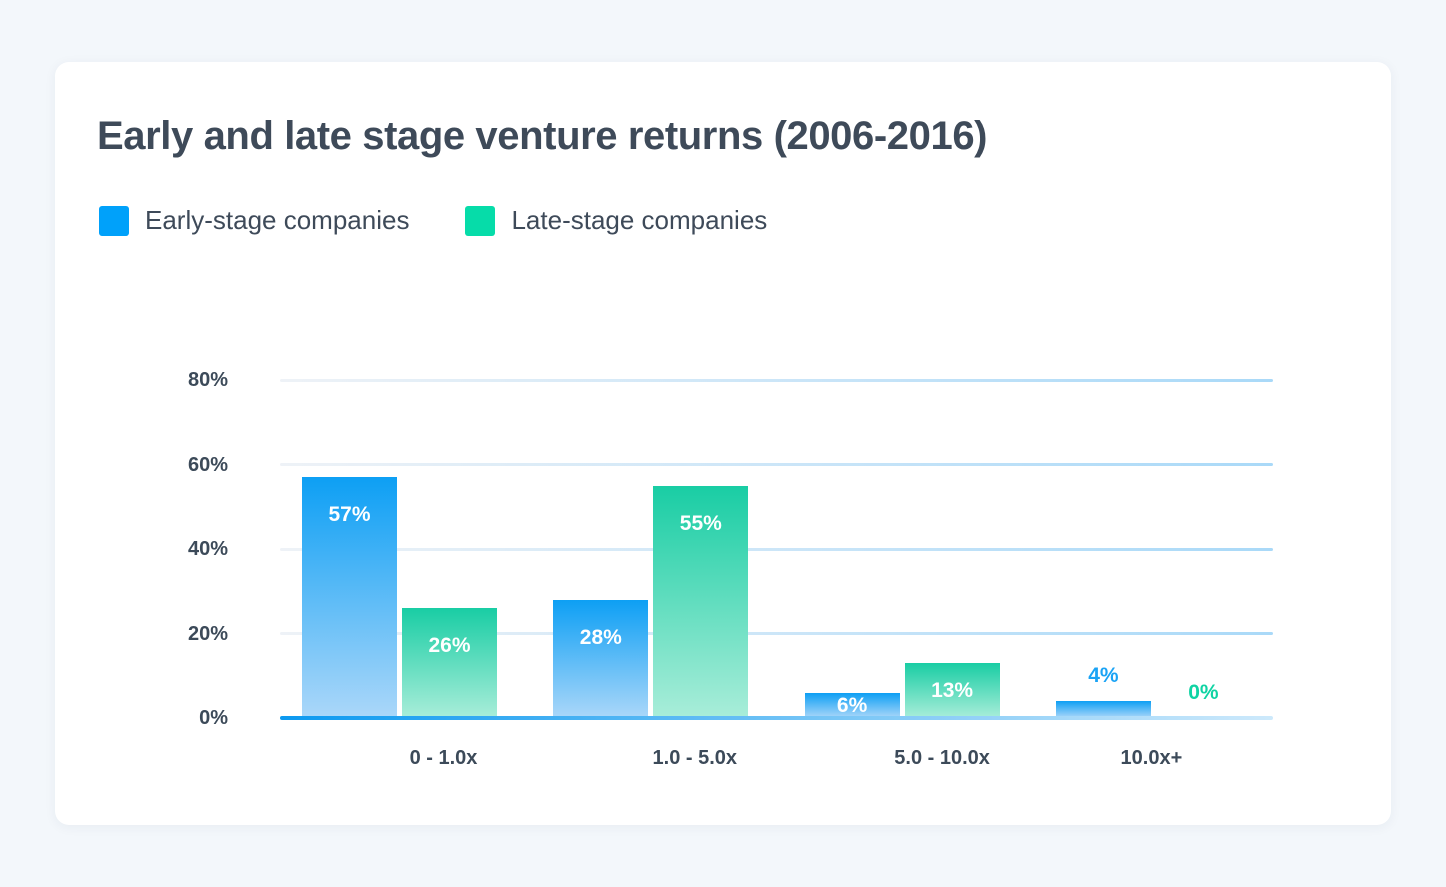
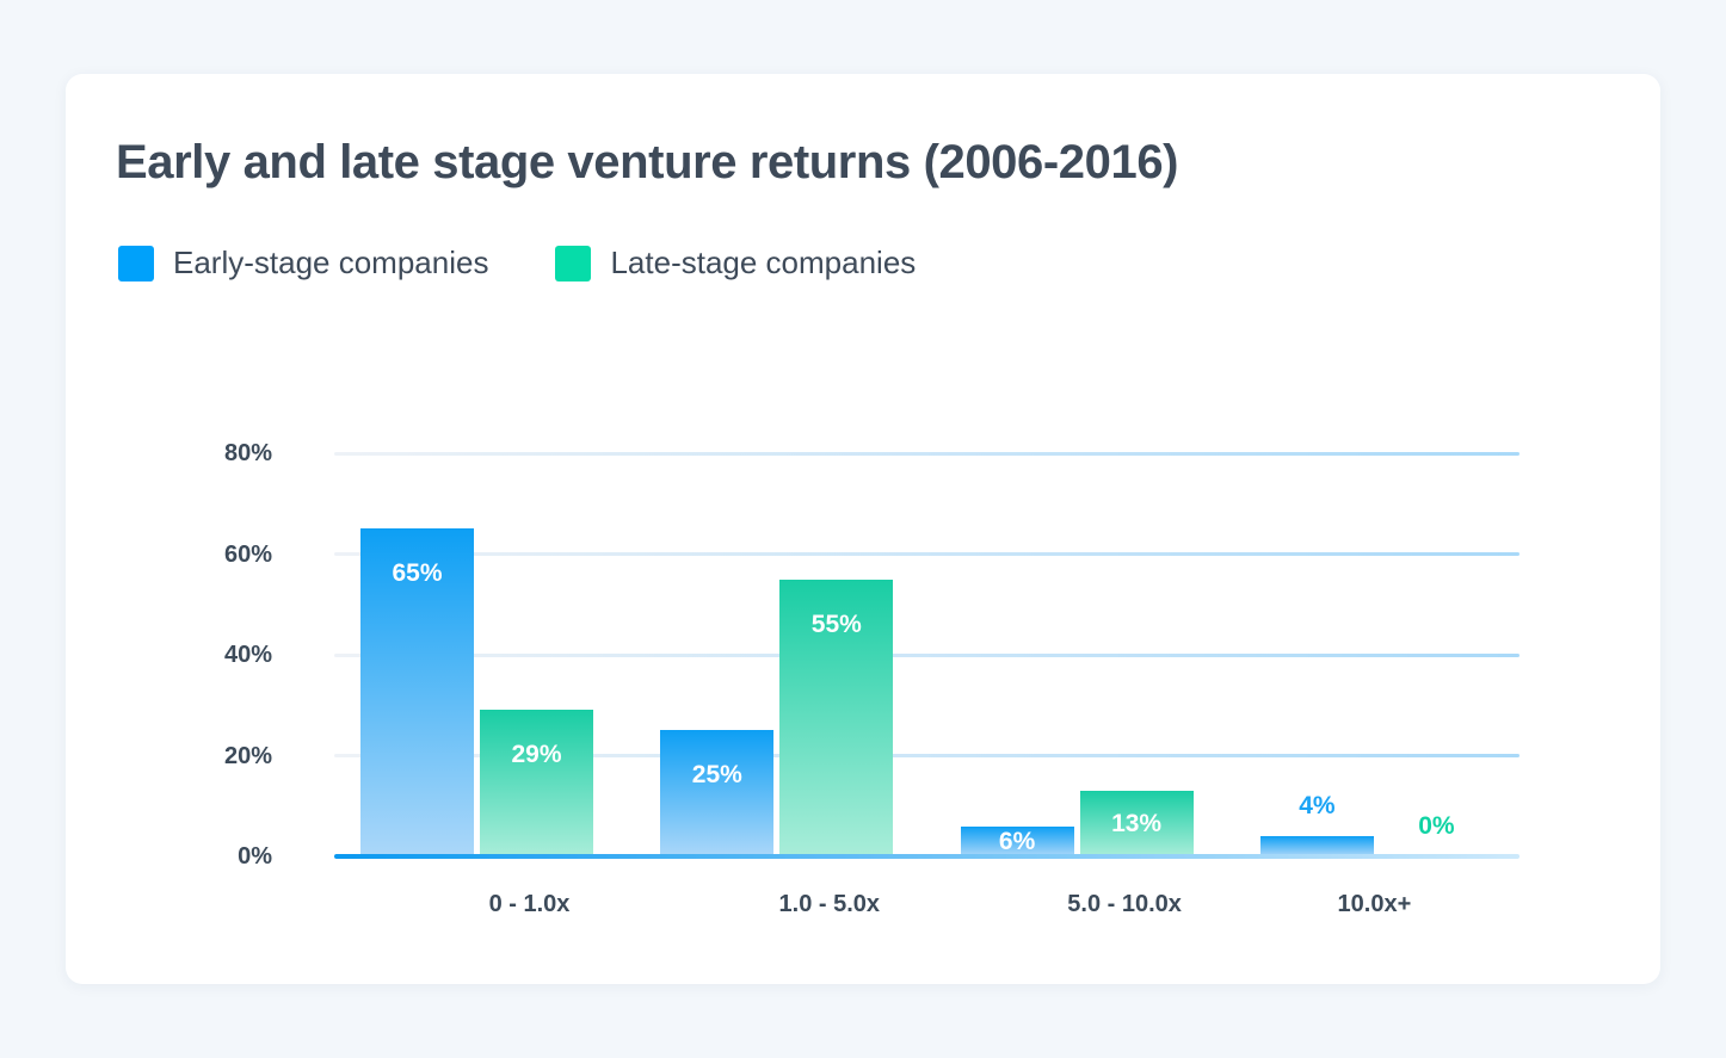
Early-stage companies/0 - 1.0x: 57% -> 65%
Late-stage companies/0 - 1.0x: 26% -> 29%
Early-stage companies/1.0 - 5.0x: 28% -> 25%
